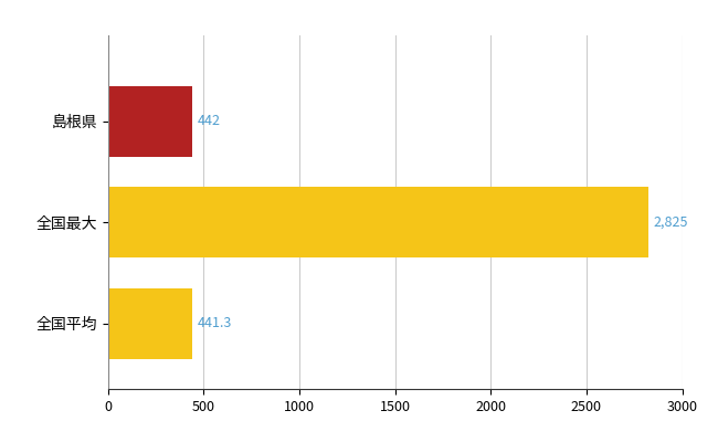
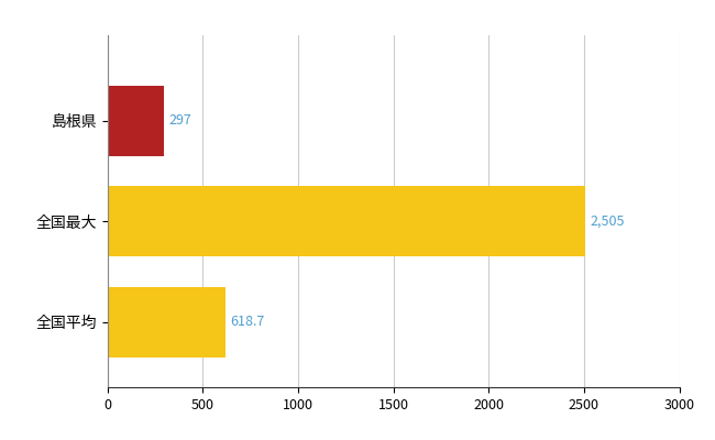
島根県: 442 -> 297
全国最大: 2,825 -> 2,505
全国平均: 441.3 -> 618.7
